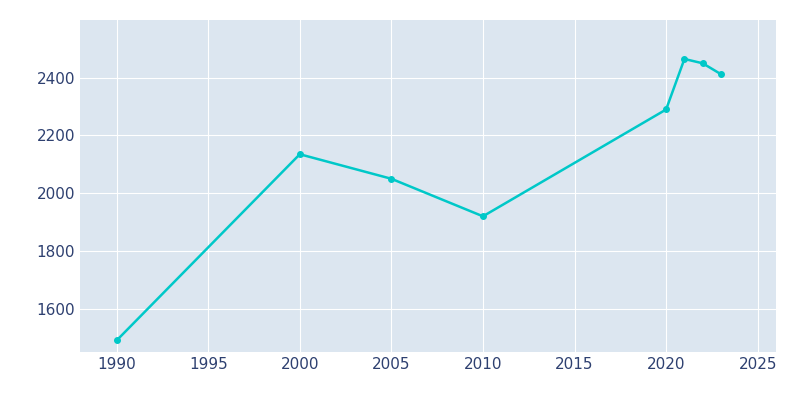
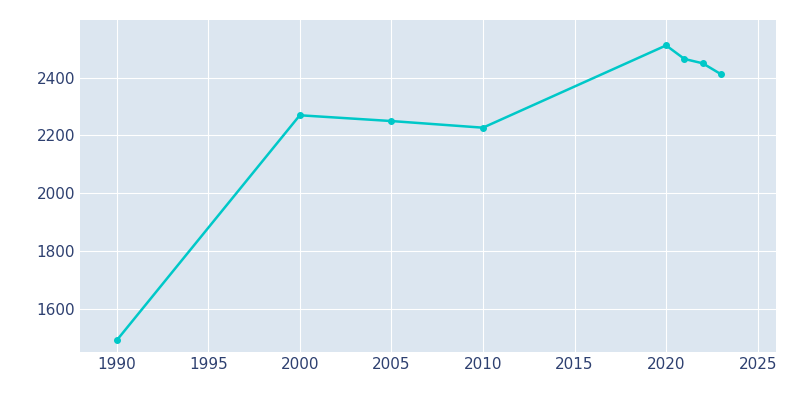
2000: 2135 -> 2270
2005: 2050 -> 2250
2010: 1920 -> 2227
2020: 2290 -> 2512
